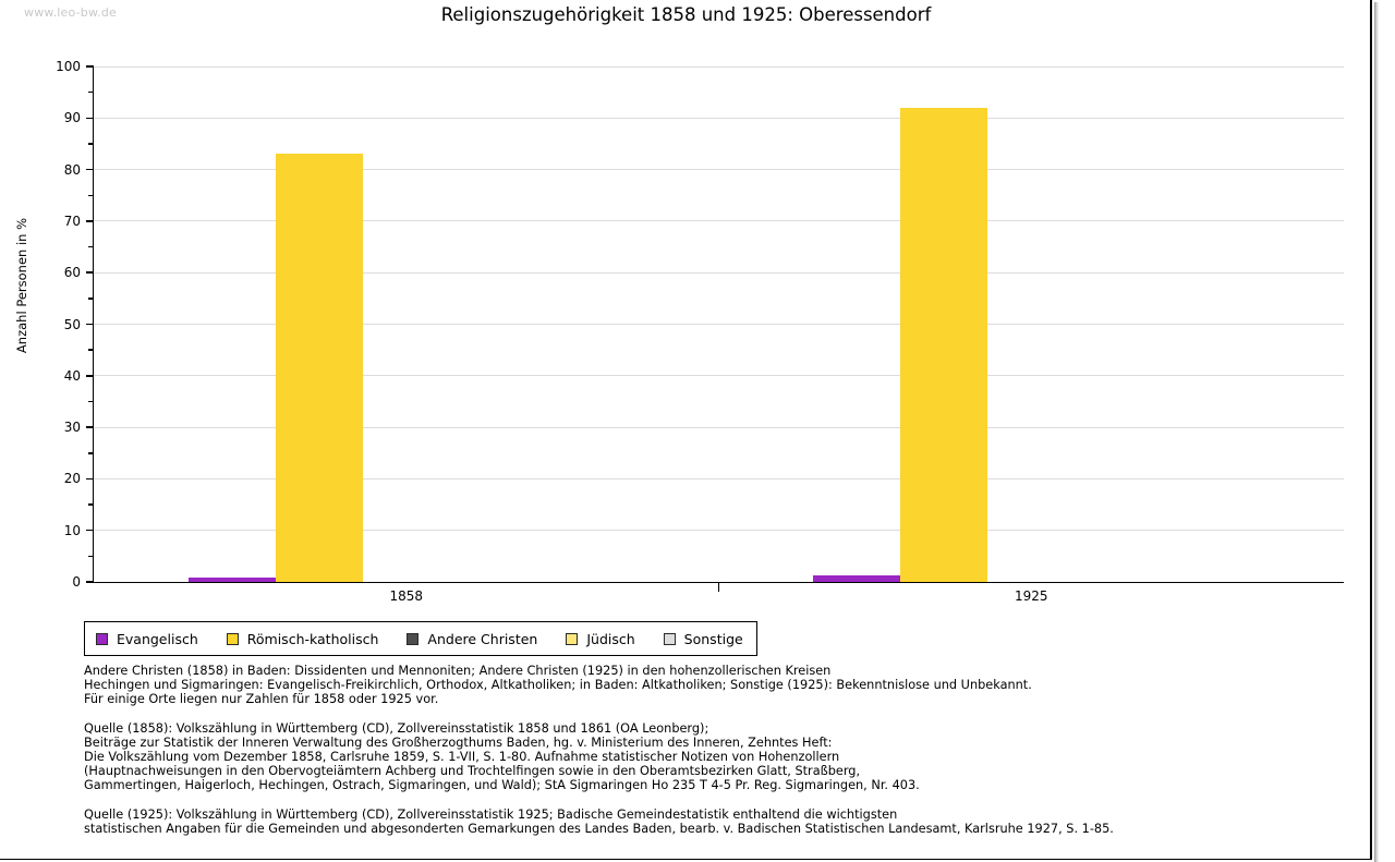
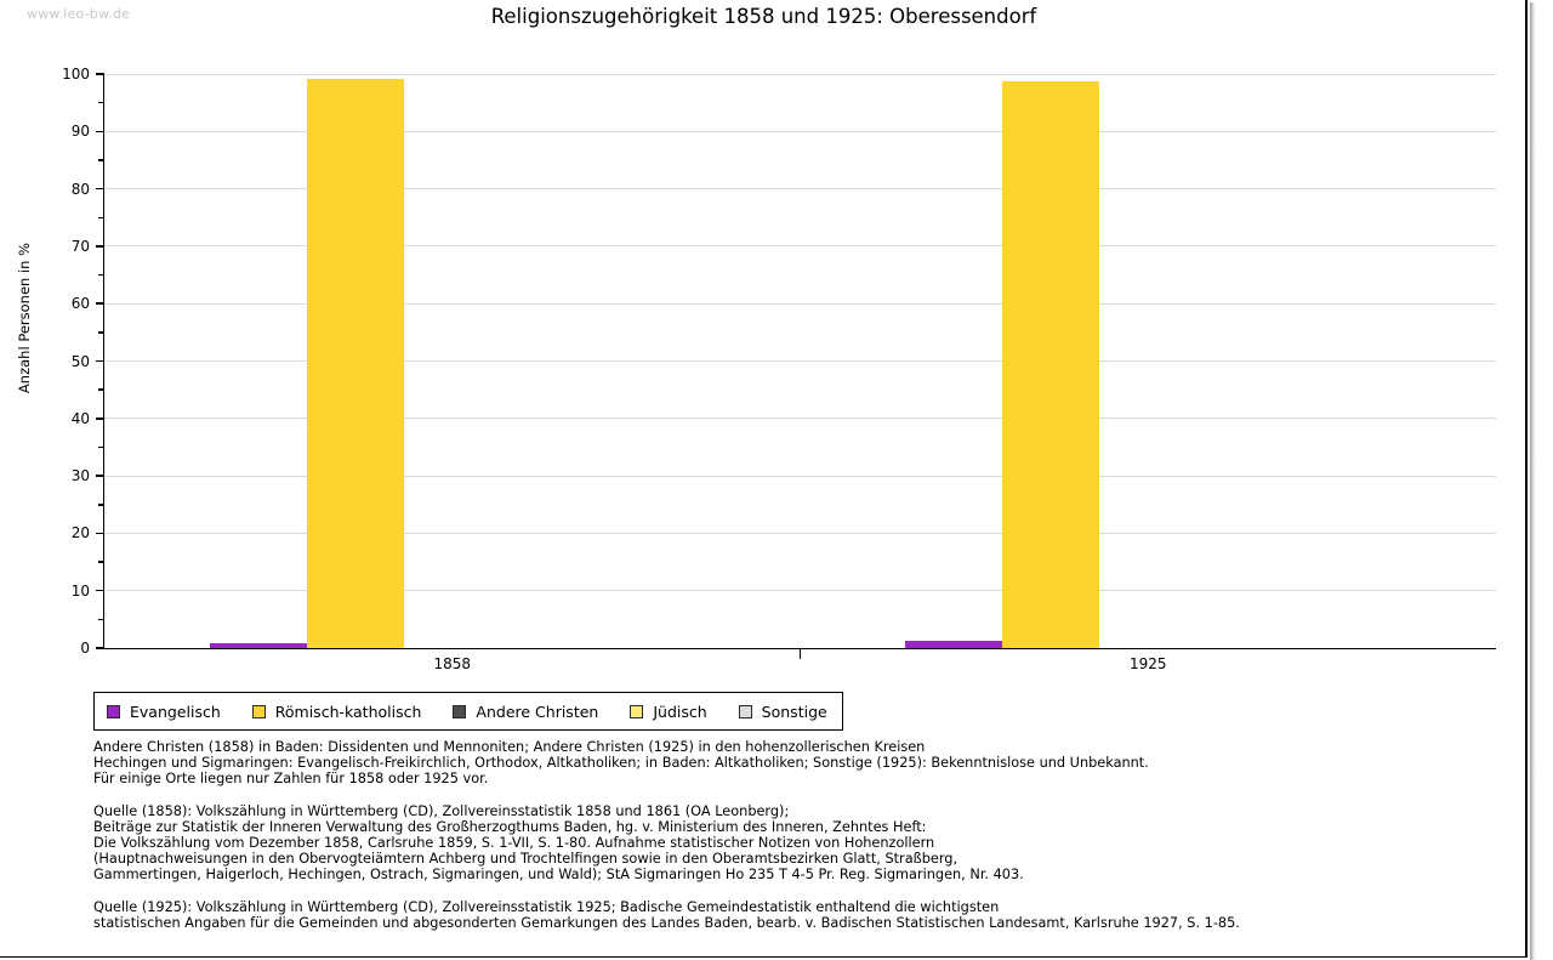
Römisch-katholisch/1858: 83 -> 99
Römisch-katholisch/1925: 92 -> 99
